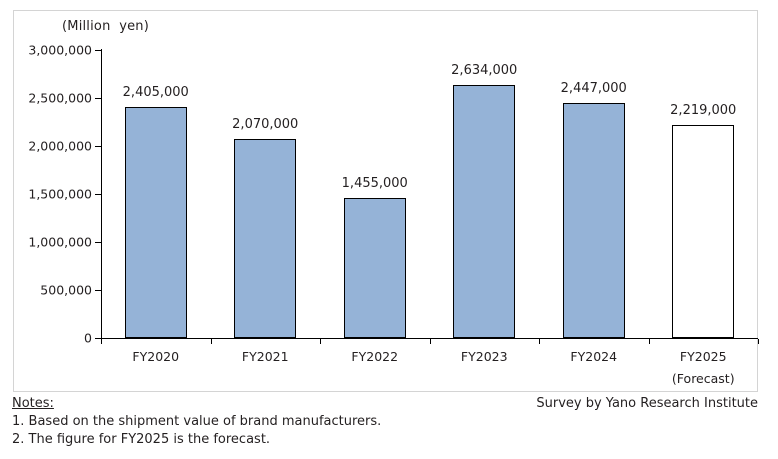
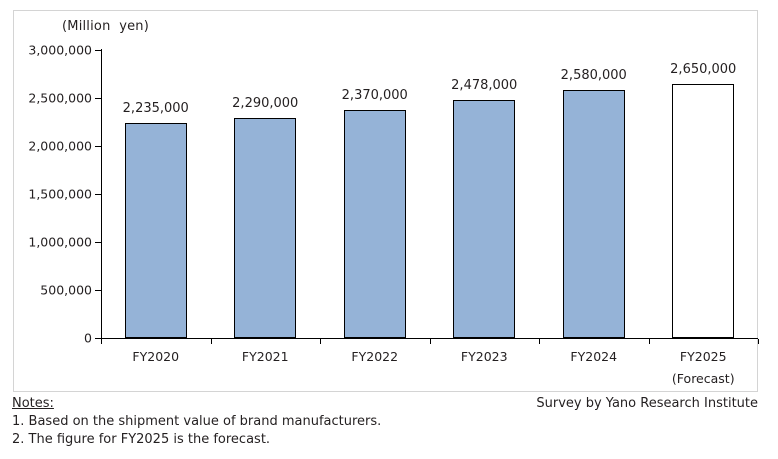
FY2020: 2,405,000 -> 2,235,000
FY2021: 2,070,000 -> 2,290,000
FY2022: 1,455,000 -> 2,370,000
FY2023: 2,634,000 -> 2,478,000
FY2024: 2,447,000 -> 2,580,000
FY2025: 2,219,000 -> 2,650,000
